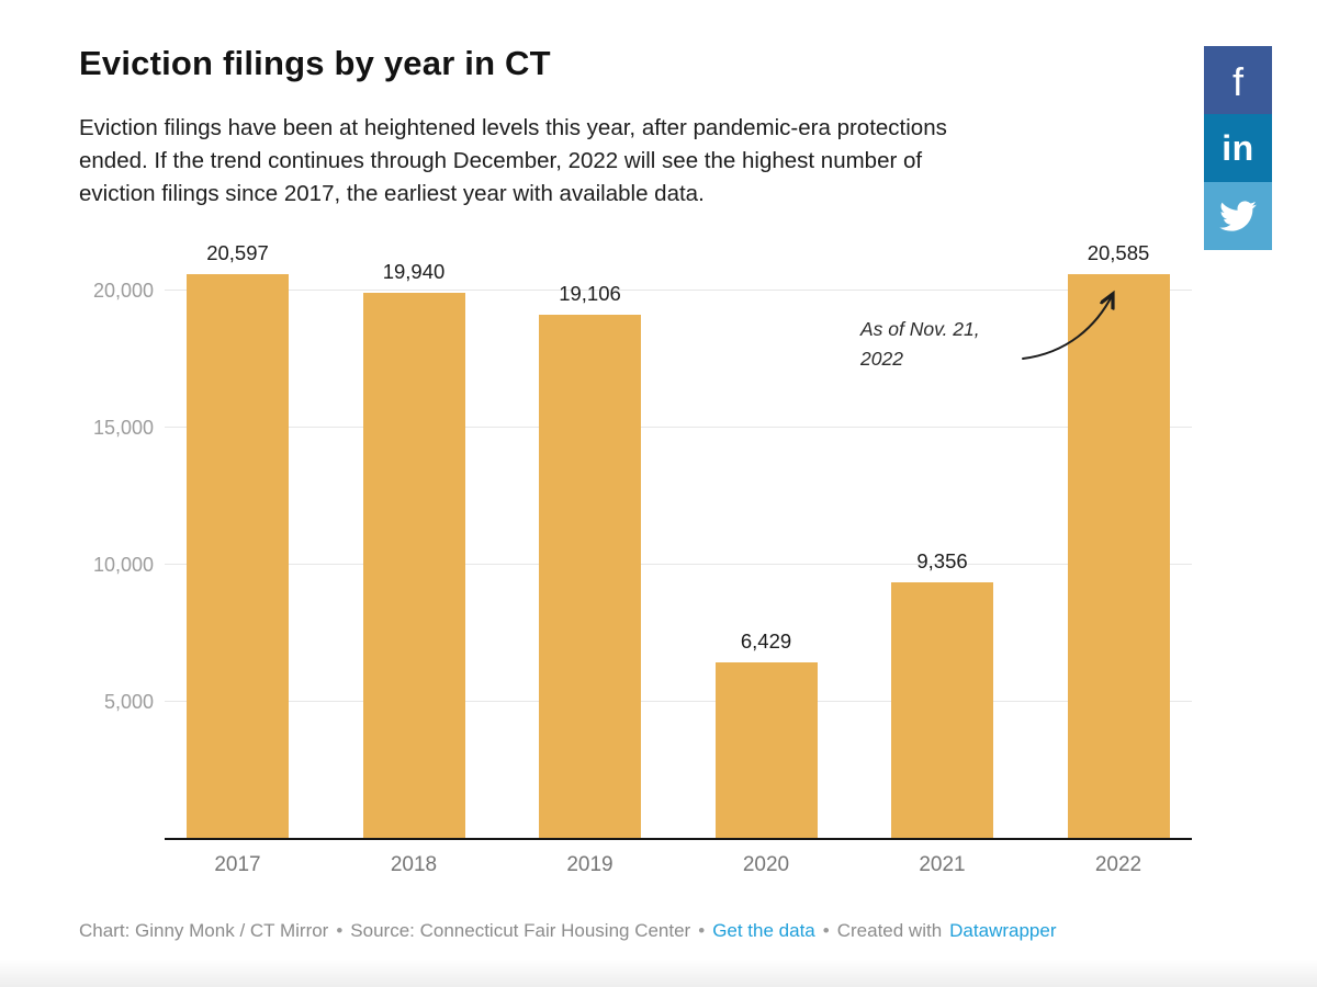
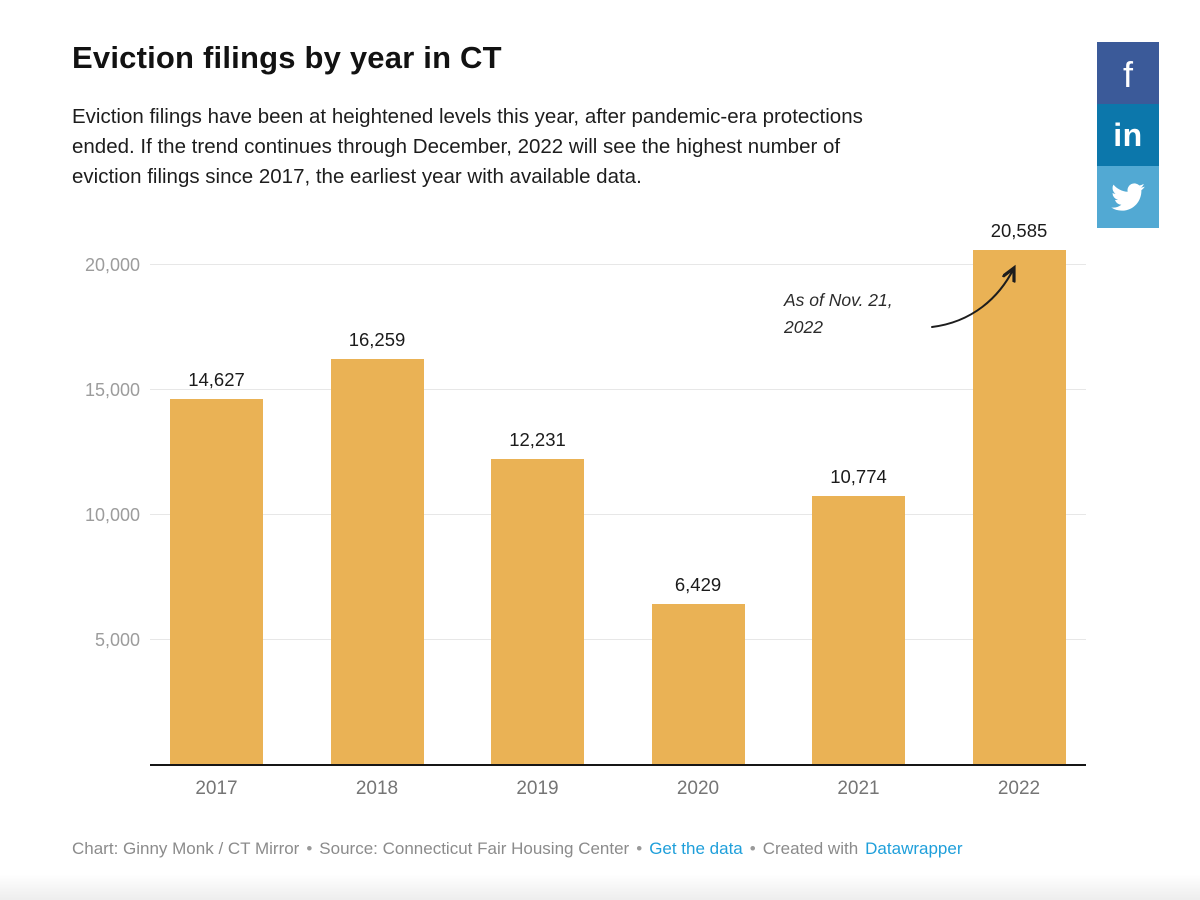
2017: 20,597 -> 14,627
2018: 19,940 -> 16,259
2019: 19,106 -> 12,231
2021: 9,356 -> 10,774
